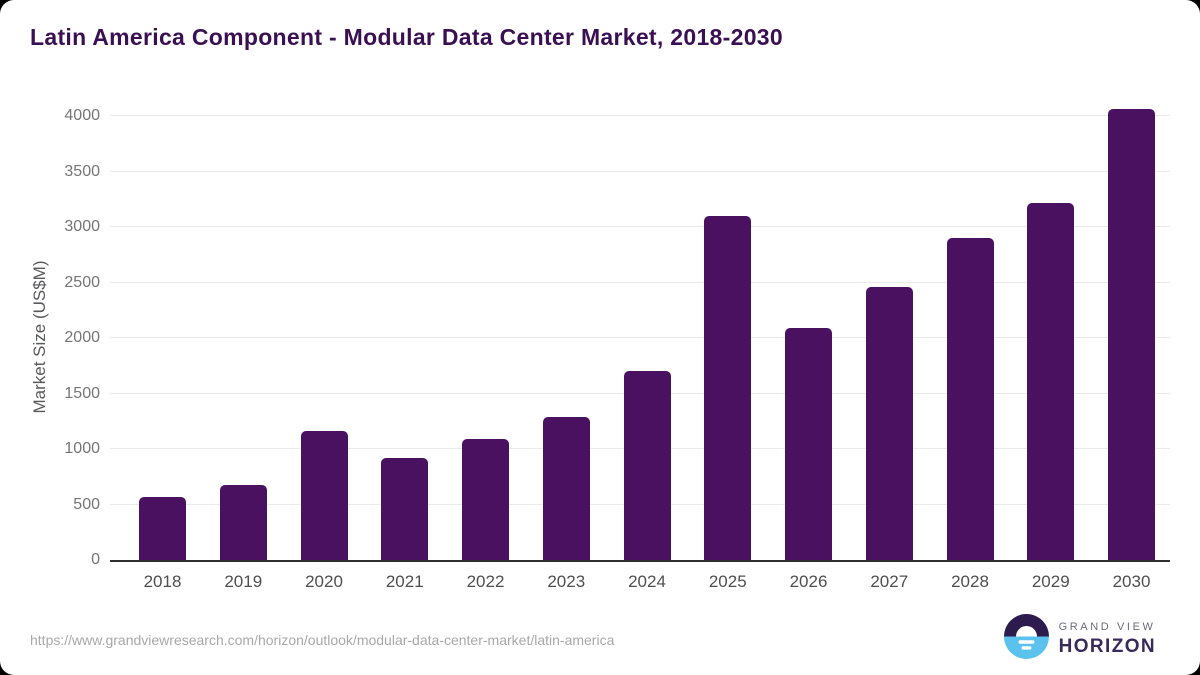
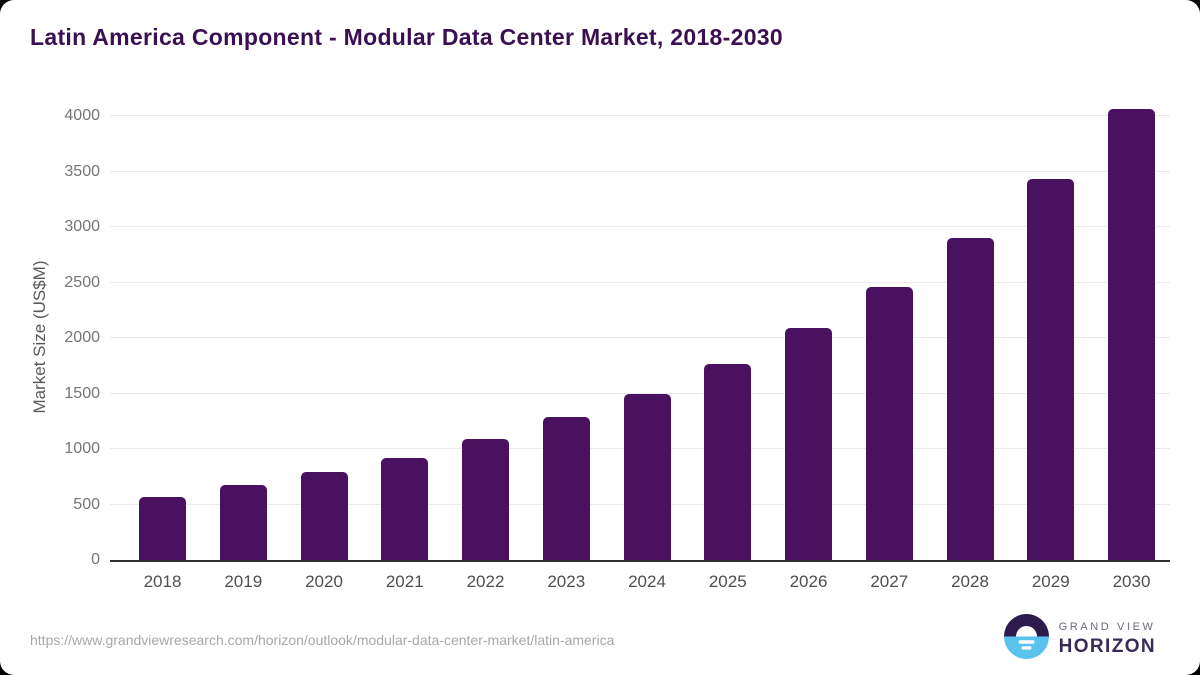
2020: 1160 -> 800
2024: 1700 -> 1500
2025: 3100 -> 1770
2029: 3220 -> 3430
